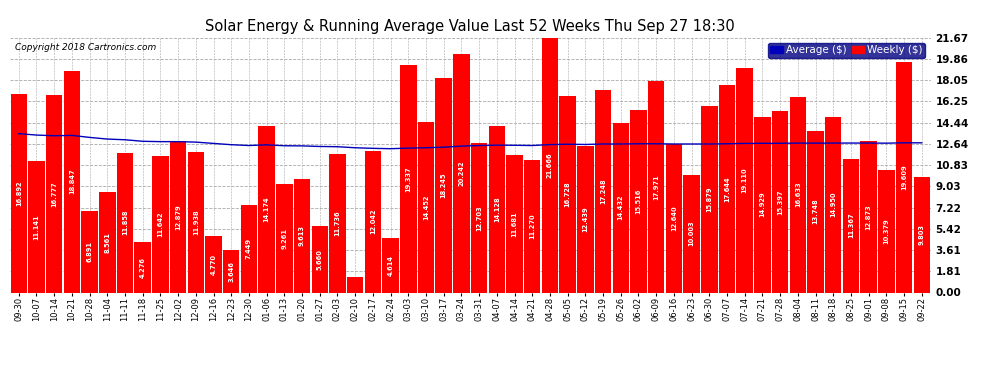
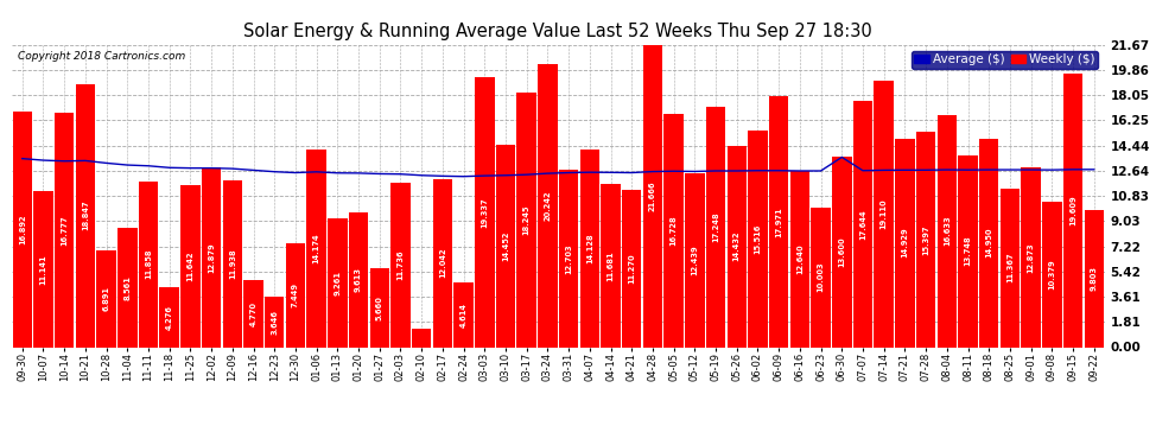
Weekly ($)/06-30: 15.9 -> 13.6
Average ($)/06-30: 12.6 -> 13.6
